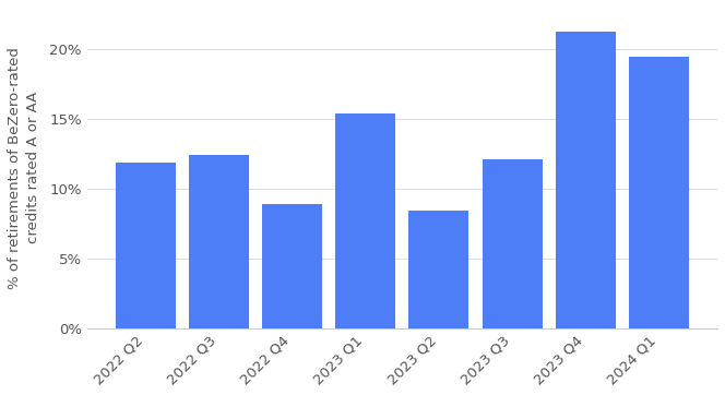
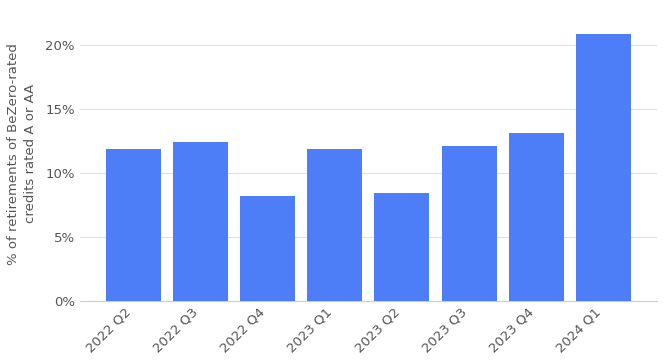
2022 Q4: 8.9% -> 8.2%
2023 Q1: 15.4% -> 11.9%
2023 Q4: 21.3% -> 13.1%
2024 Q1: 19.5% -> 20.9%
